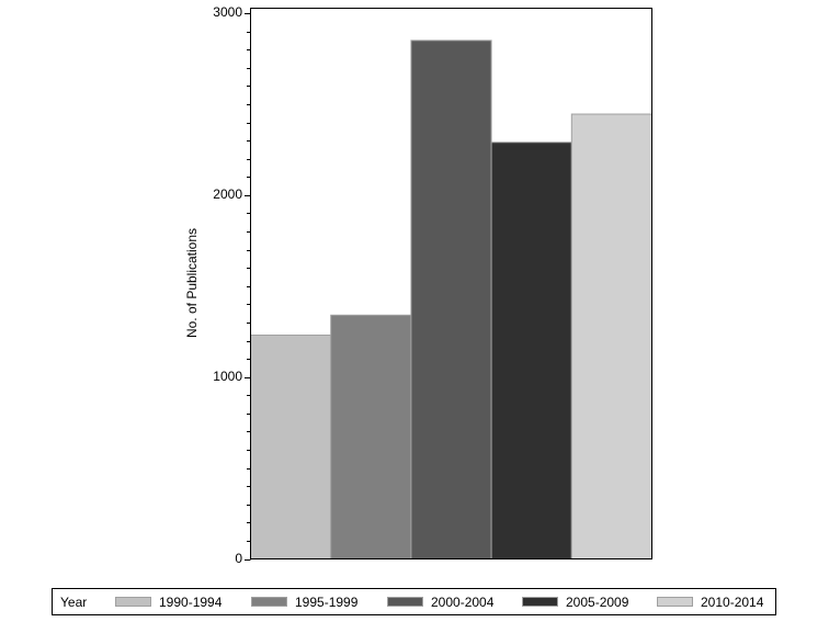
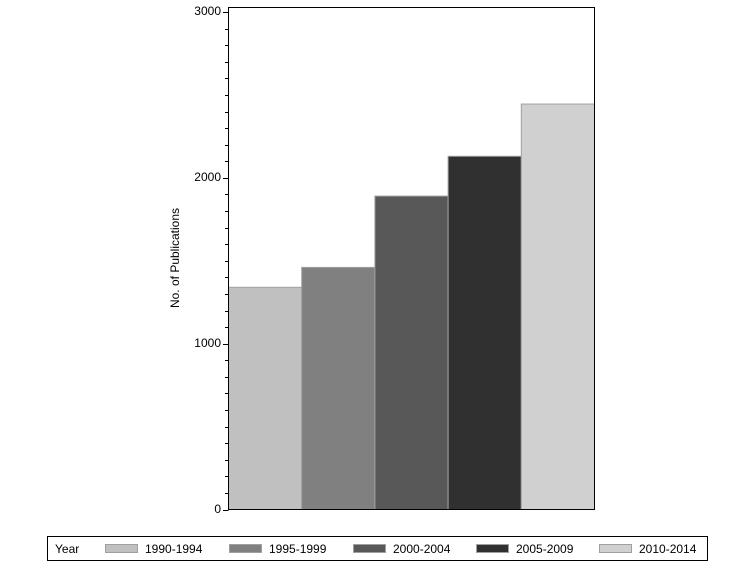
1990-1994: 1230 -> 1340
1995-1999: 1340 -> 1460
2000-2004: 2850 -> 1890
2005-2009: 2290 -> 2130
